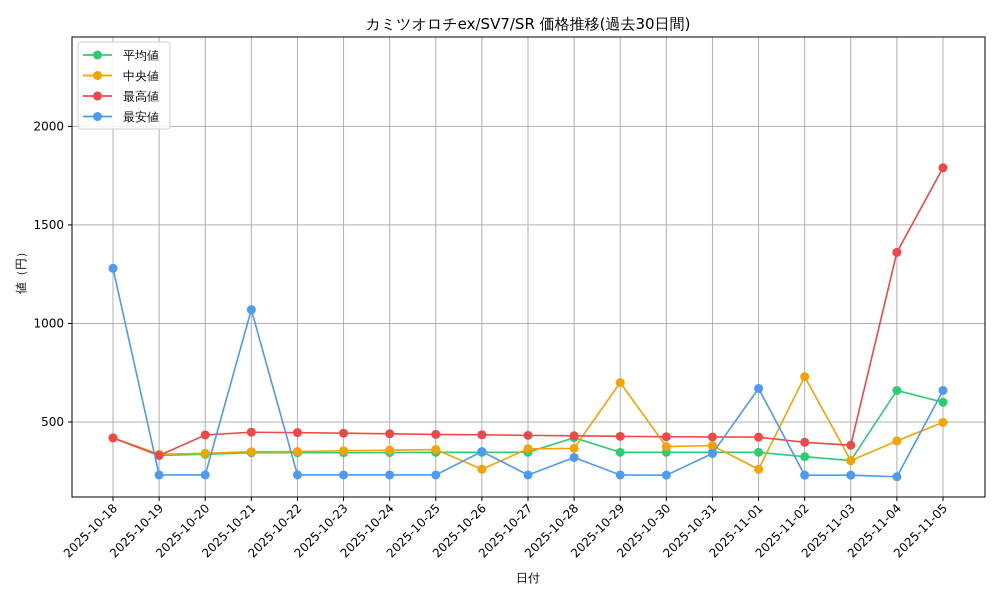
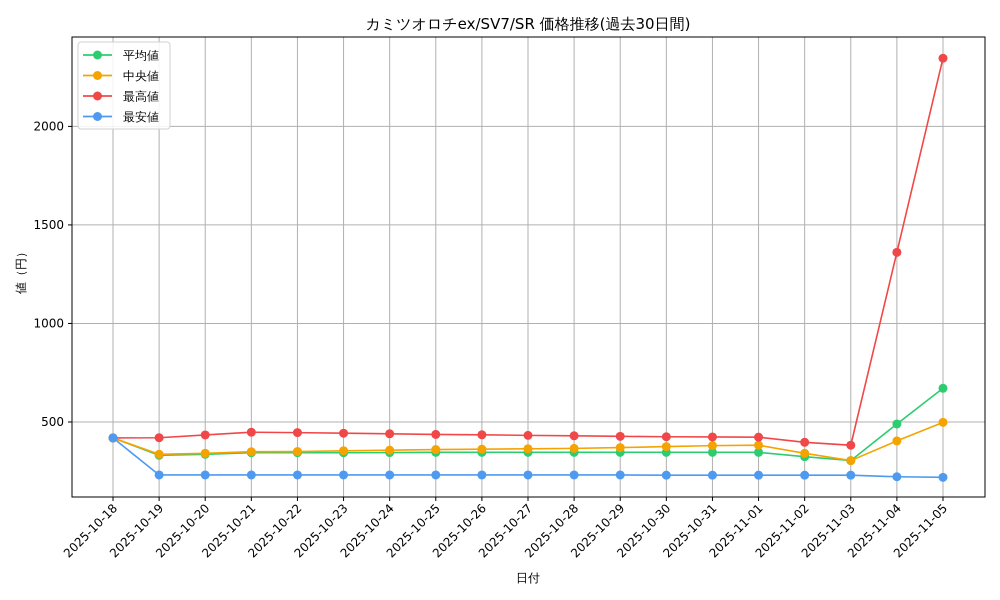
最安値/2025-10-18: 1280 -> 420
最高値/2025-10-19: 330 -> 420
最安値/2025-10-21: 1070 -> 230
中央値/2025-10-26: 260 -> 360
最安値/2025-10-26: 350 -> 230
平均値/2025-10-28: 420 -> 350
最安値/2025-10-28: 320 -> 230
中央値/2025-10-29: 700 -> 370
最安値/2025-10-31: 340 -> 230
中央値/2025-11-01: 260 -> 380
最安値/2025-11-01: 670 -> 230
中央値/2025-11-02: 730 -> 340
平均値/2025-11-04: 660 -> 490
平均値/2025-11-05: 600 -> 670
最高値/2025-11-05: 1790 -> 2350
最安値/2025-11-05: 660 -> 220
